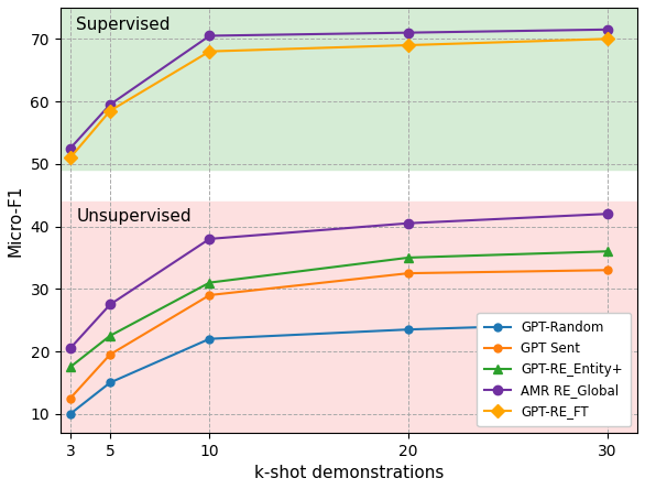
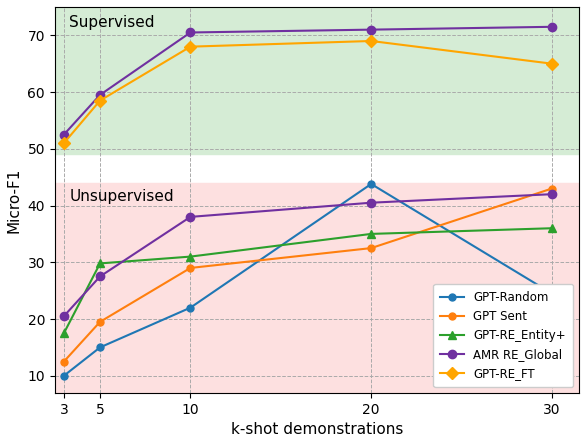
GPT-RE_Entity+/5: 22.5 -> 29.8
GPT-Random/20: 23.5 -> 43.8
GPT Sent/30: 33.0 -> 43.0
GPT-RE_FT/30: 70.0 -> 65.0
